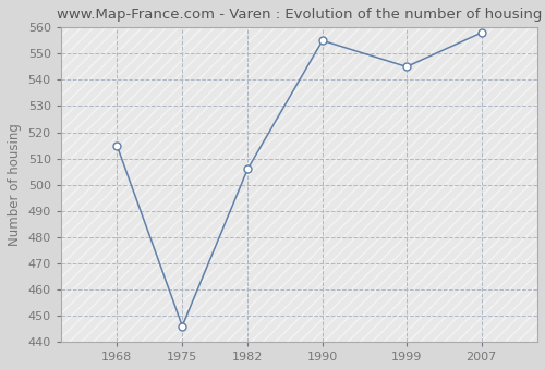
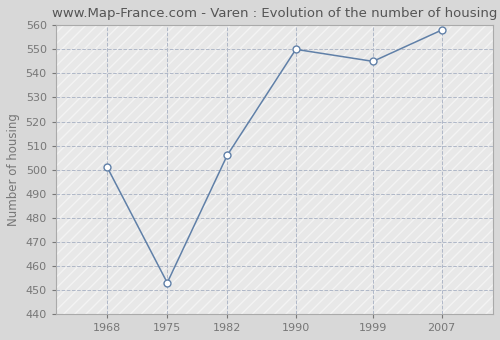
1968: 515 -> 501
1975: 446 -> 453
1990: 555 -> 550
